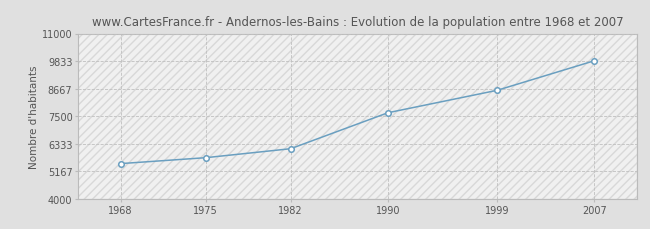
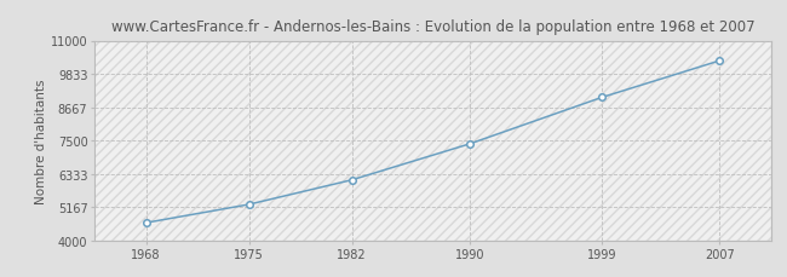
1968: 5500 -> 4630
1975: 5750 -> 5270
1990: 7650 -> 7390
1999: 8600 -> 9020
2007: 9850 -> 10300
